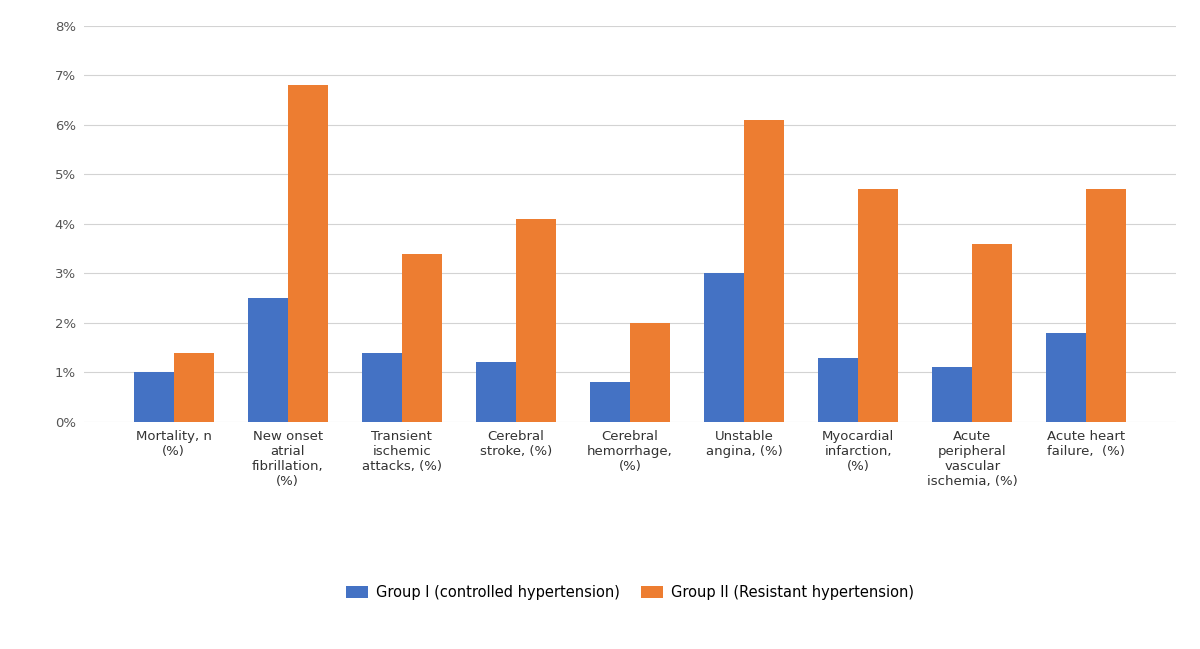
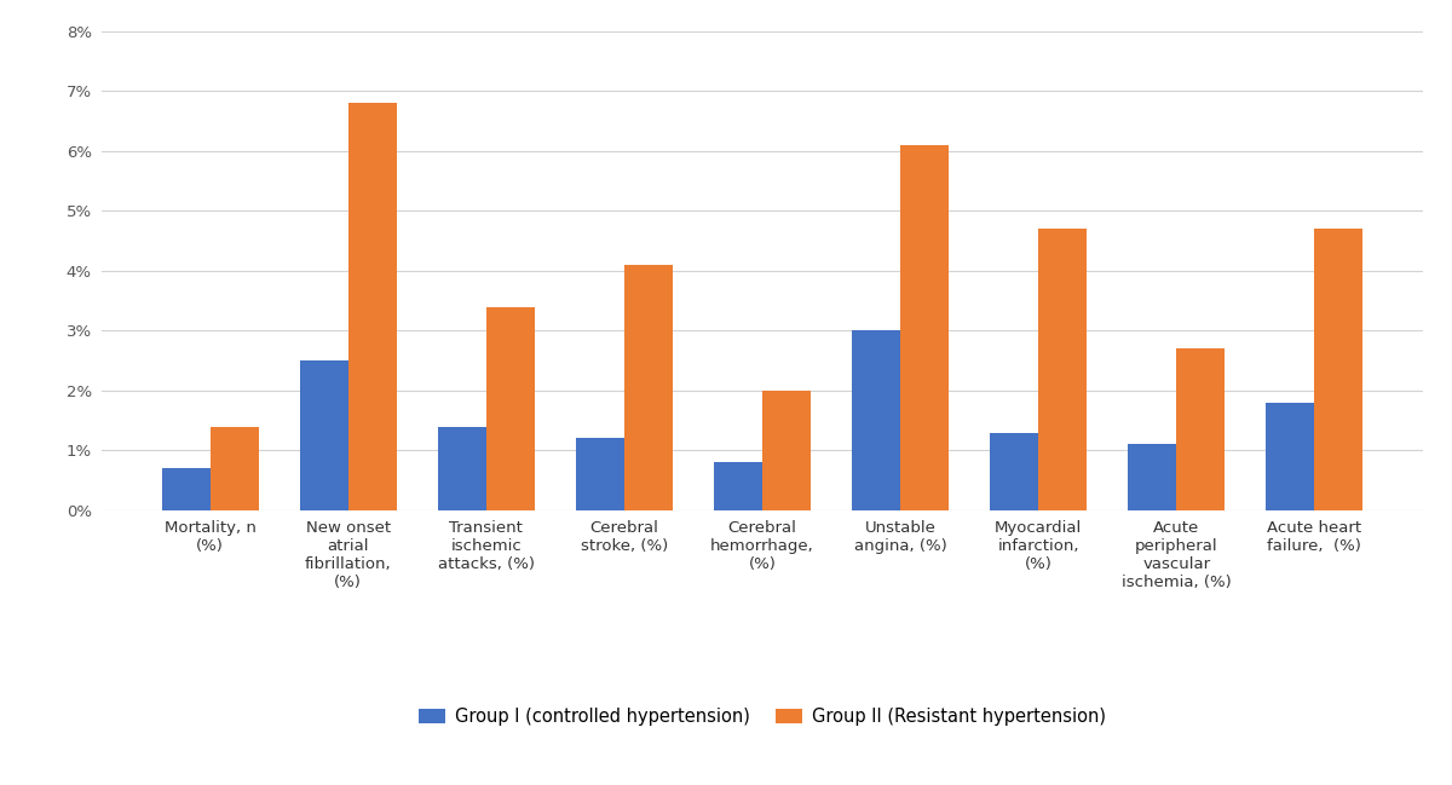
Group I (controlled hypertension)/Mortality, n (%): 1.0% -> 0.7%
Group II (Resistant hypertension)/Acute peripheral vascular ischemia, (%): 3.6% -> 2.7%
